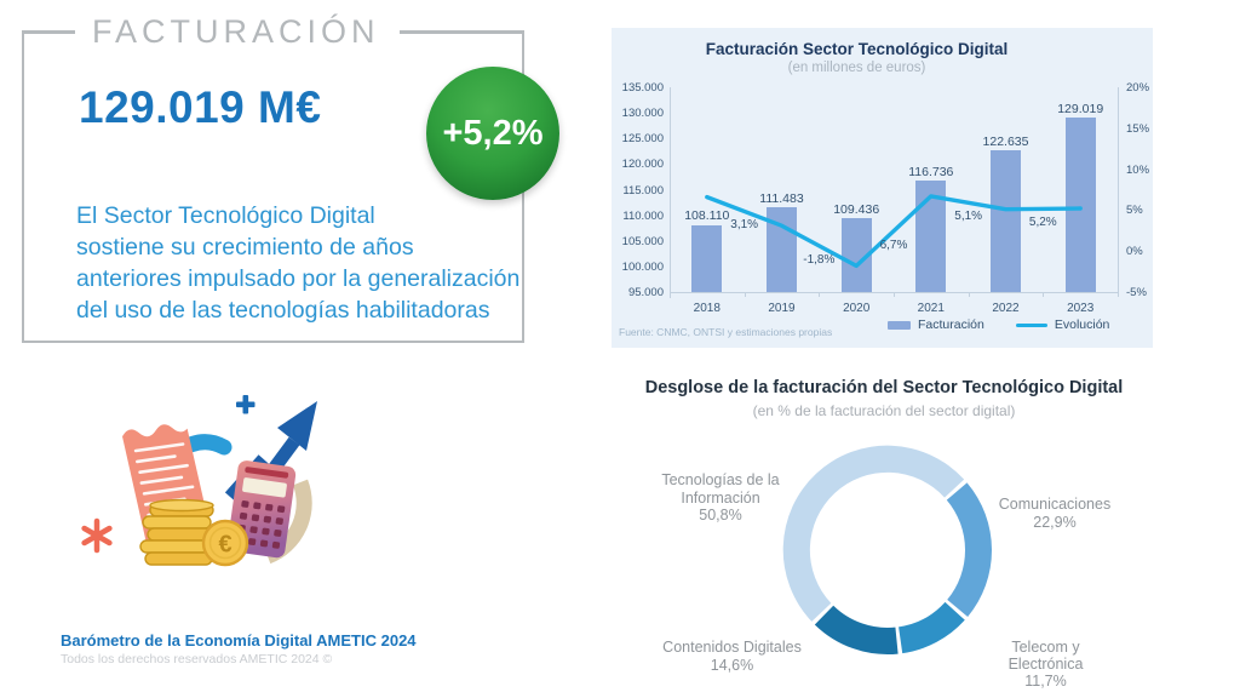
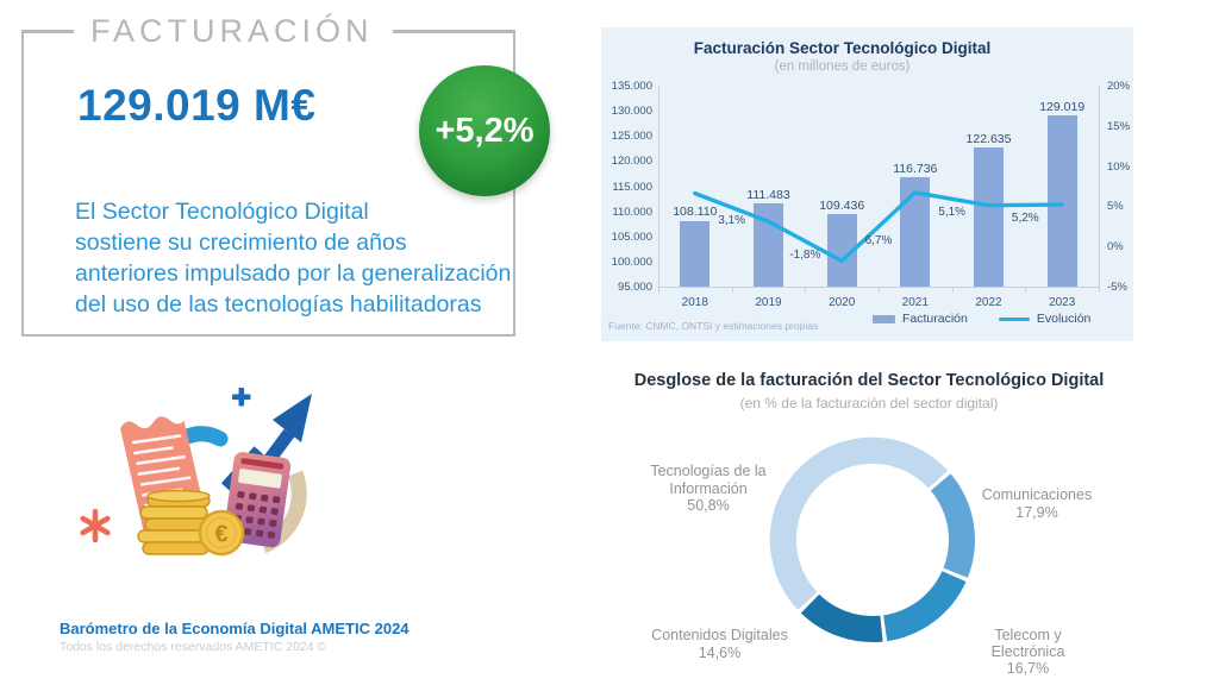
Desglose de la facturación del Sector Tecnológico Digital/Comunicaciones: 22,9% -> 17,9%
Desglose de la facturación del Sector Tecnológico Digital/Telecom y Electrónica: 11,7% -> 16,7%
